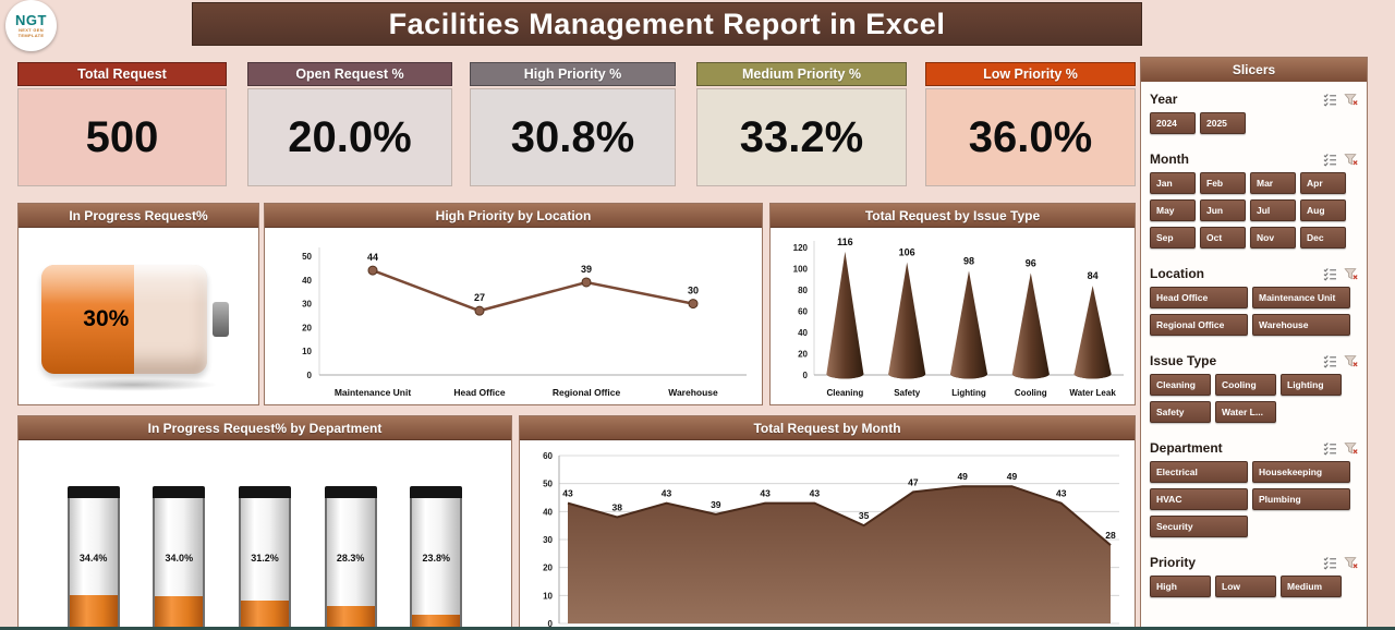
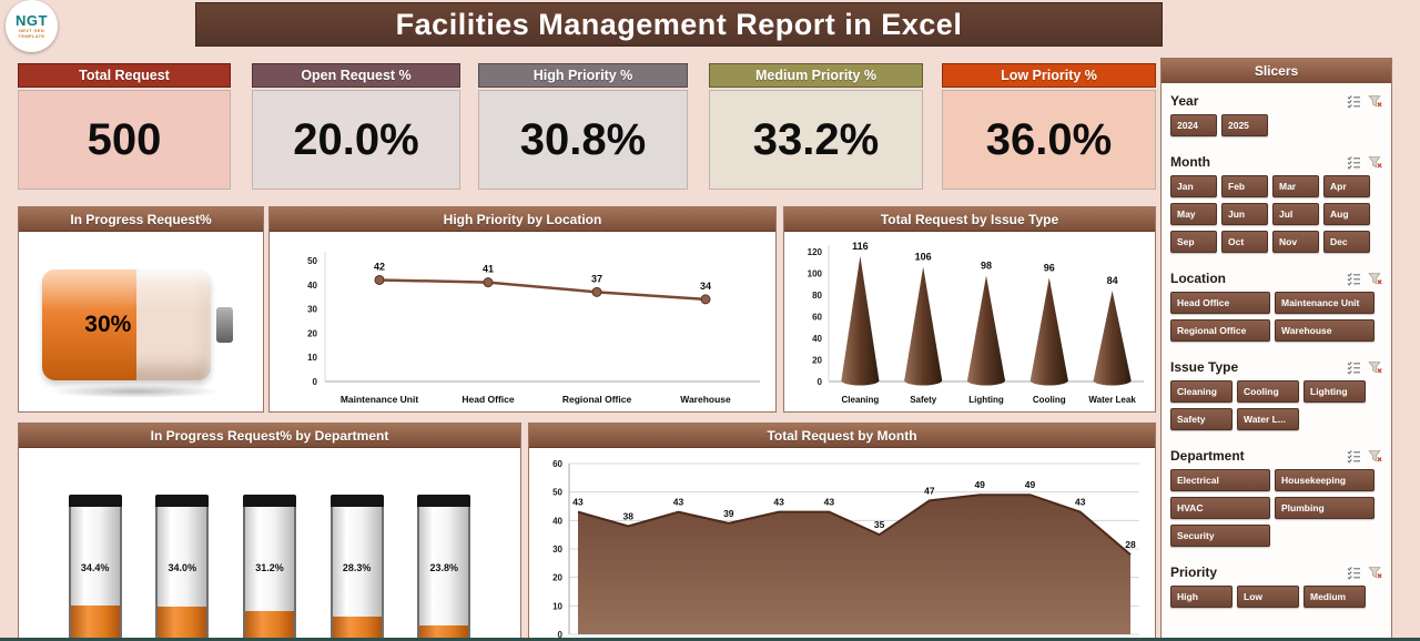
High Priority by Location/Maintenance Unit: 44 -> 42
High Priority by Location/Head Office: 27 -> 41
High Priority by Location/Regional Office: 39 -> 37
High Priority by Location/Warehouse: 30 -> 34
